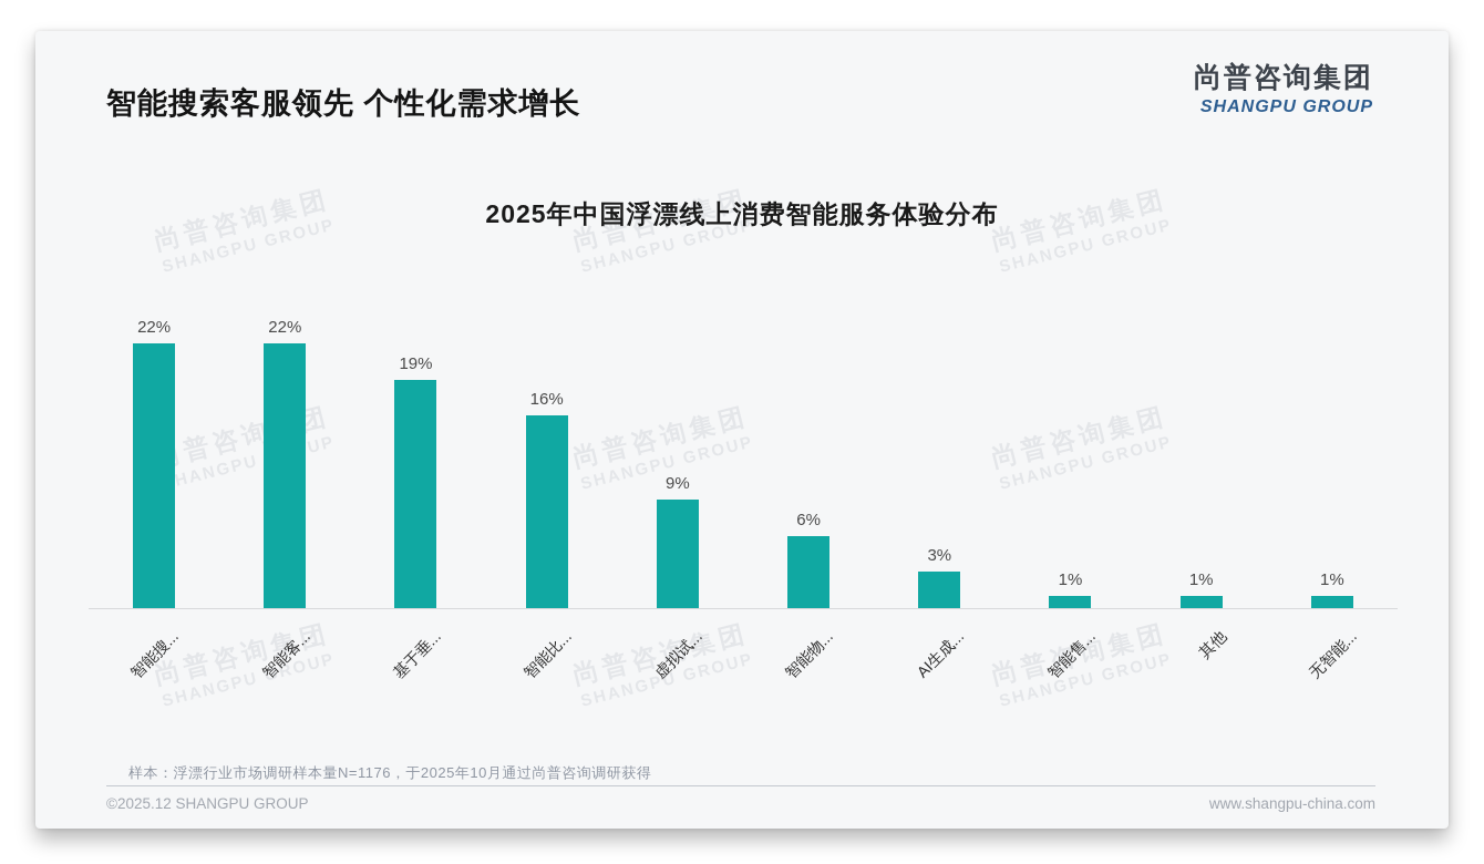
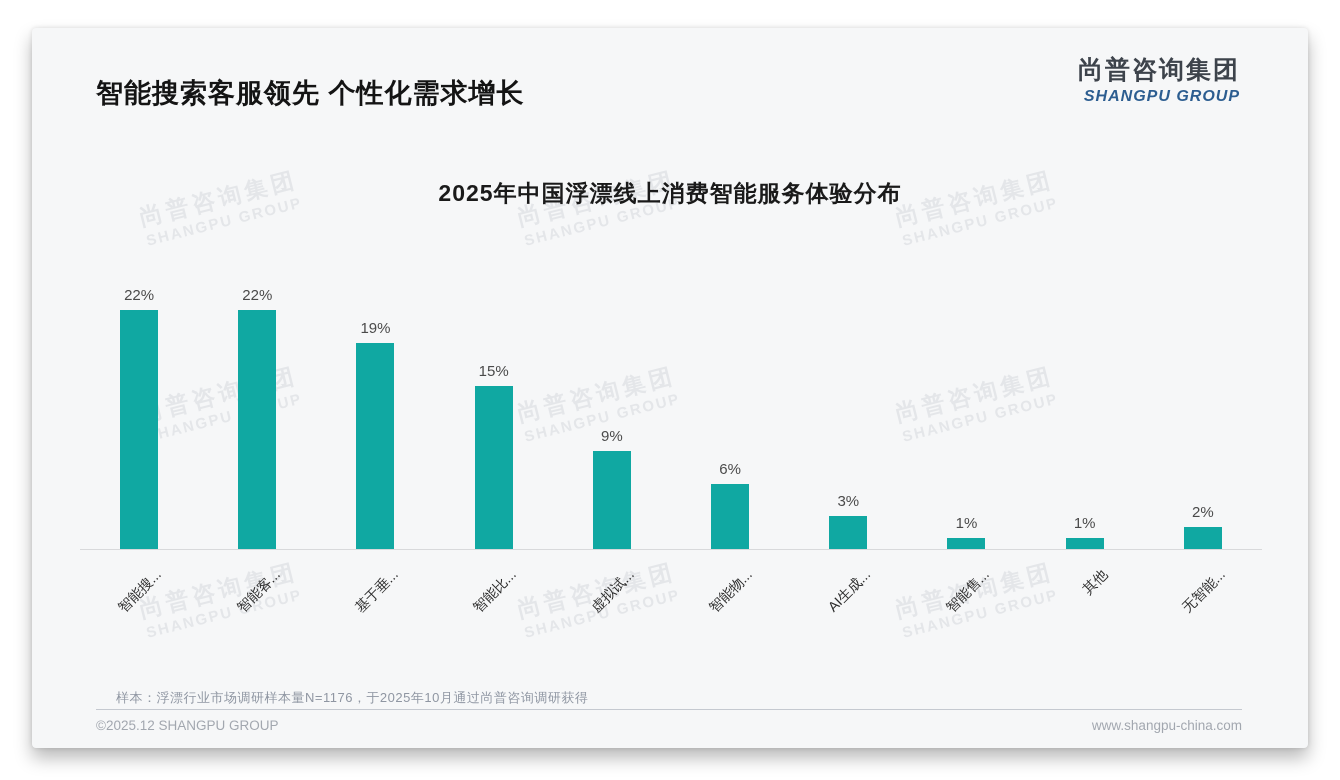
智能比...: 16% -> 15%
无智能...: 1% -> 2%
